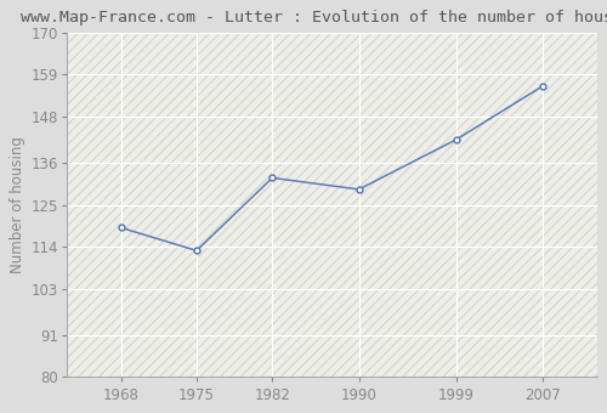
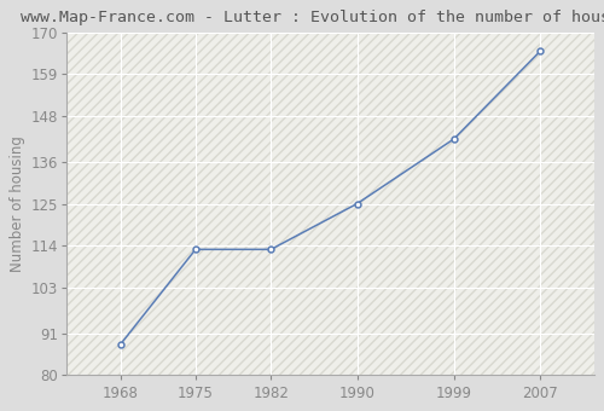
1968: 119 -> 88
1982: 132 -> 113
1990: 129 -> 125
2007: 156 -> 165
